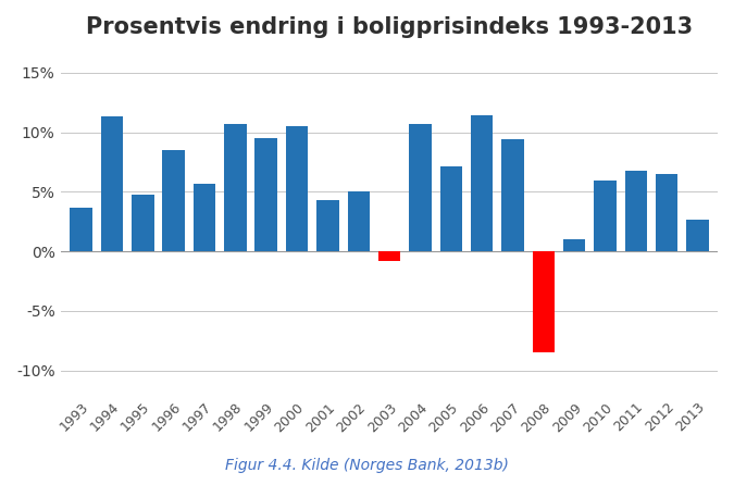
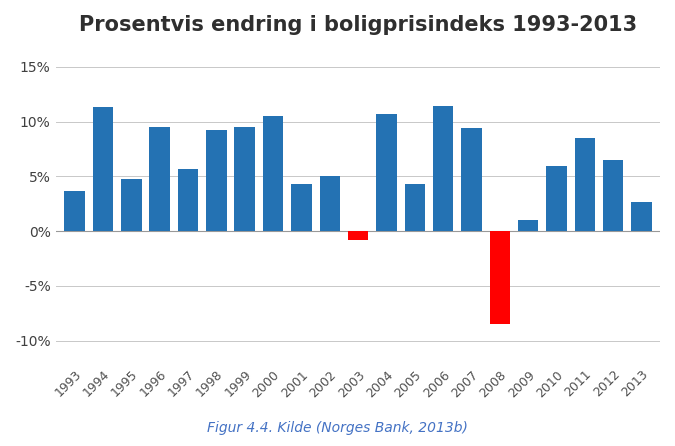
1996: 8.5% -> 9.5%
1998: 10.7% -> 9.2%
2005: 7.1% -> 4.3%
2011: 6.8% -> 8.5%
